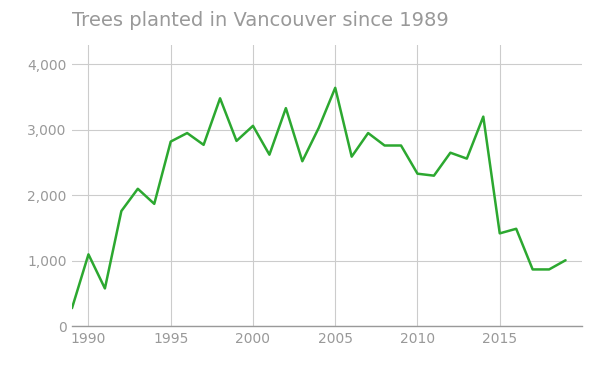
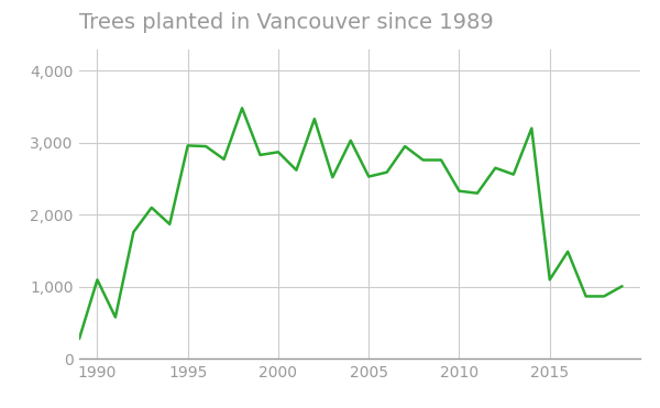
1995: 2,820 -> 2,960
2000: 3,060 -> 2,870
2005: 3,640 -> 2,530
2015: 1,420 -> 1,100
